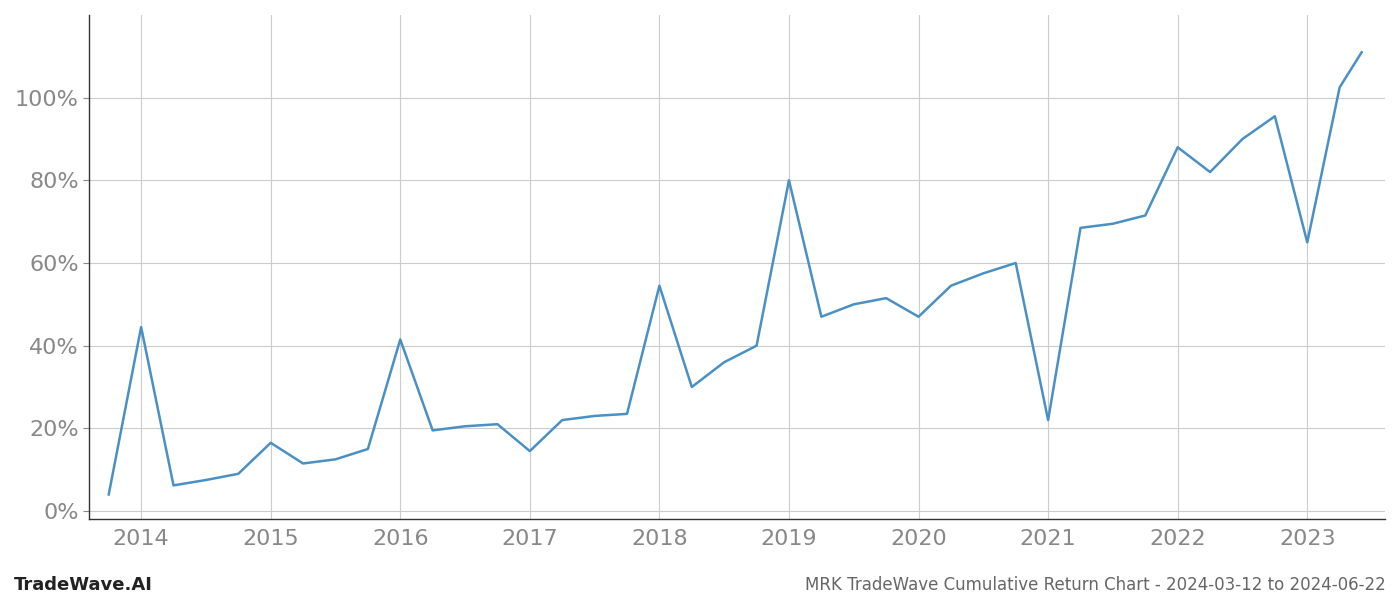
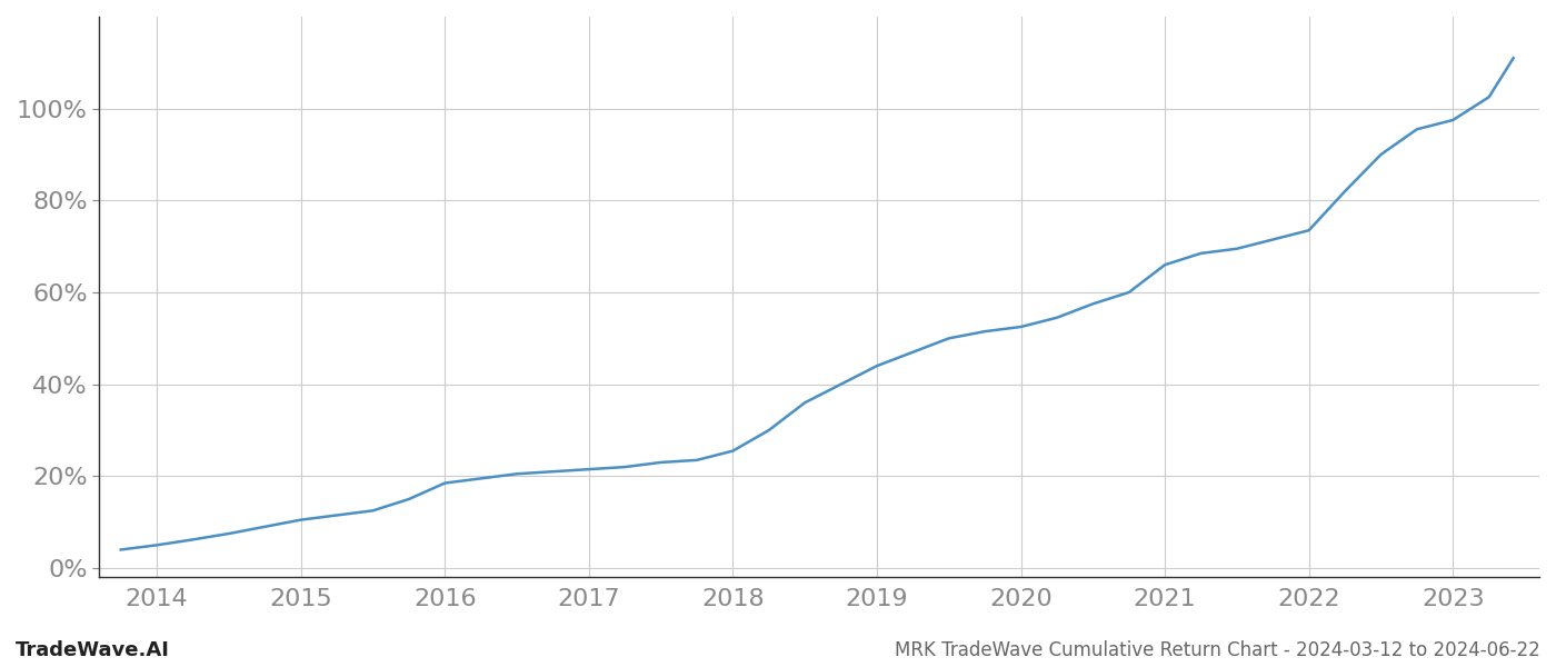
2014: 44.5% -> 5.0%
2015: 16.5% -> 10.5%
2016: 41.5% -> 18.5%
2017: 14.5% -> 21.5%
2018: 54.5% -> 25.5%
2019: 80.0% -> 44.0%
2020: 47.0% -> 52.5%
2021: 22.0% -> 66.0%
2022: 88.0% -> 73.5%
2023: 65.0% -> 97.5%
